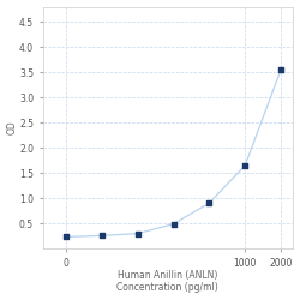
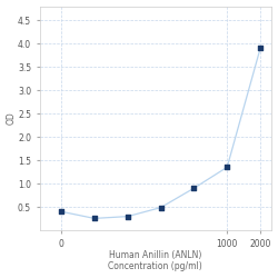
0: 0.23 -> 0.40
1000: 1.65 -> 1.35
2000: 3.55 -> 3.90
